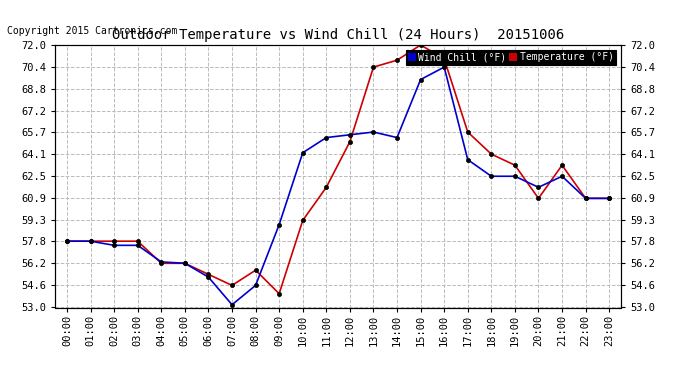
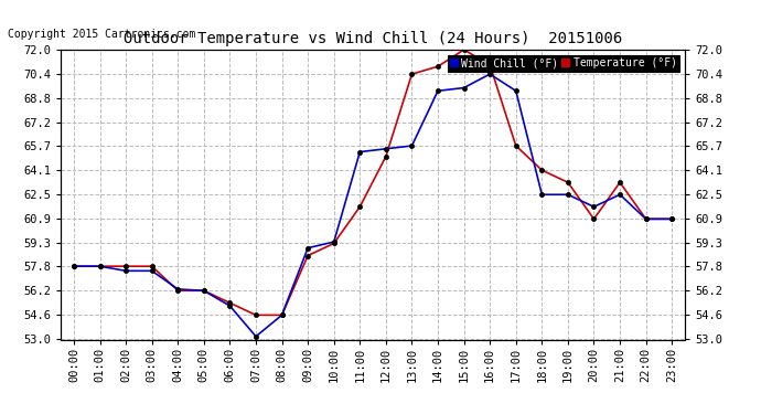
Temperature (°F)/08:00: 55.7 -> 54.6
Temperature (°F)/09:00: 54.0 -> 58.5
Wind Chill (°F)/10:00: 64.2 -> 59.4
Wind Chill (°F)/14:00: 65.3 -> 69.3
Wind Chill (°F)/17:00: 63.7 -> 69.3
